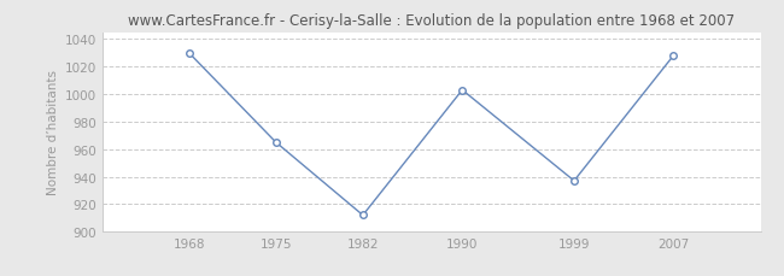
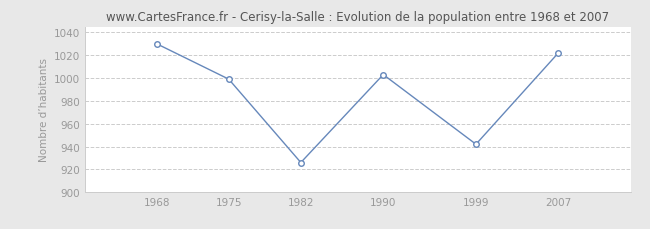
1975: 965 -> 999
1982: 912 -> 926
1999: 937 -> 942
2007: 1028 -> 1022
